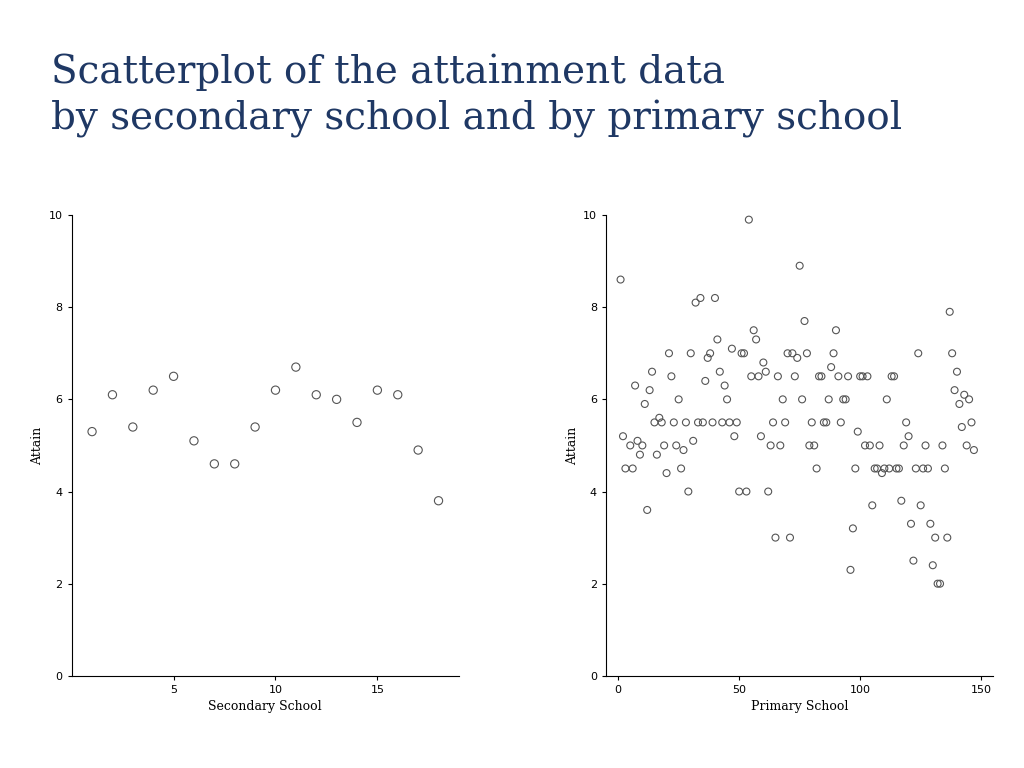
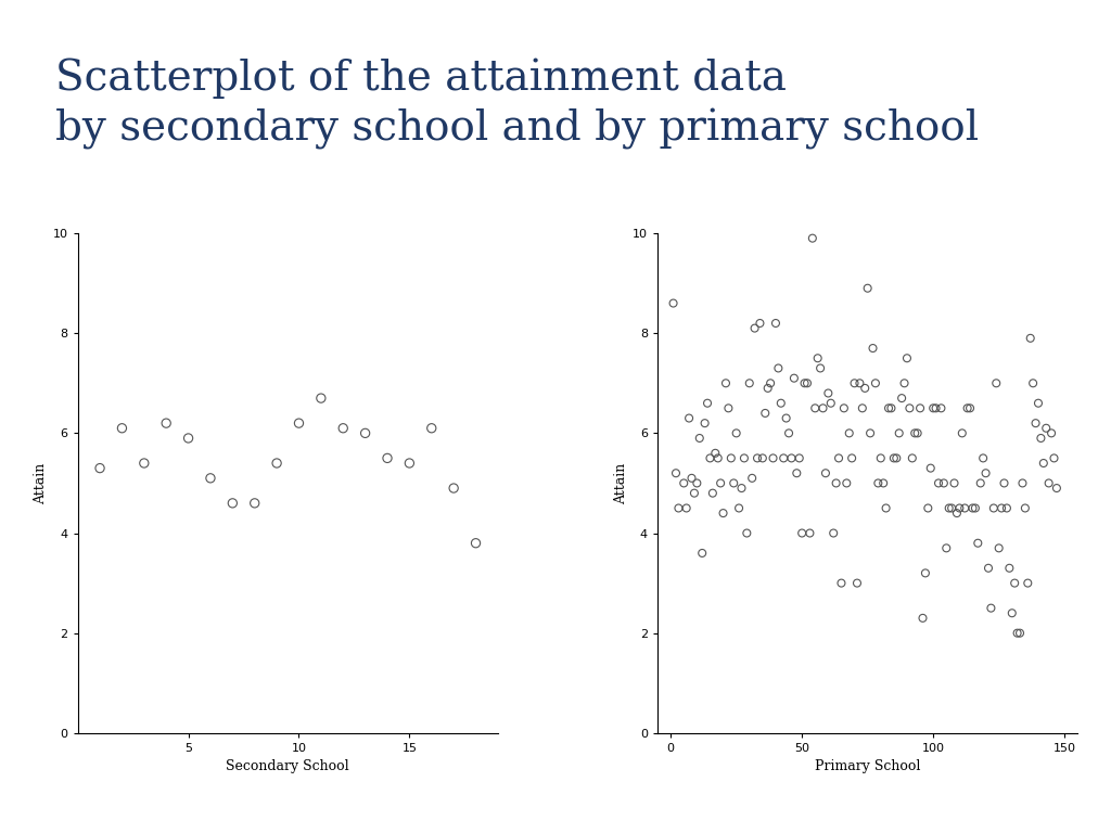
5: 6.5 -> 5.9
15: 6.2 -> 5.4
